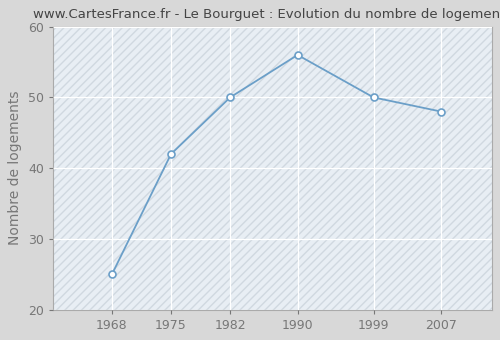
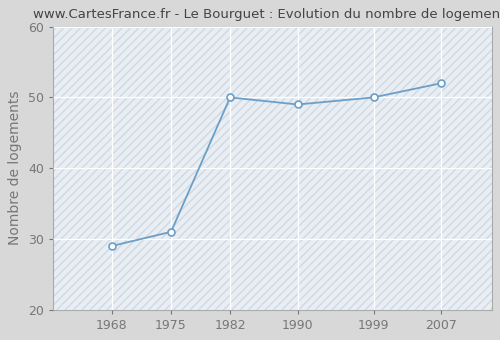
1968: 25 -> 29
1975: 42 -> 31
1990: 56 -> 49
2007: 48 -> 52
